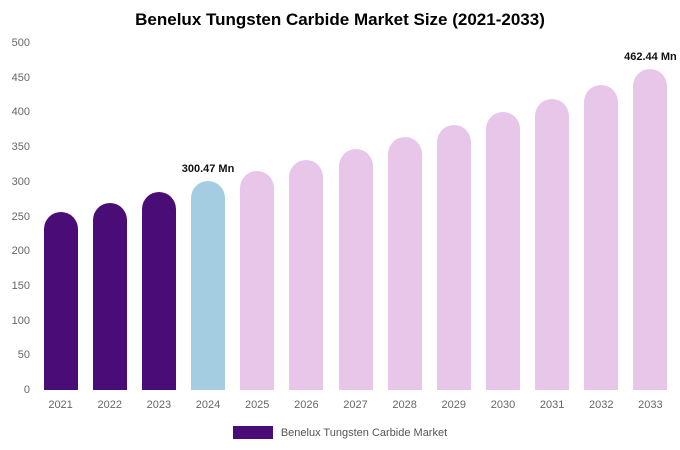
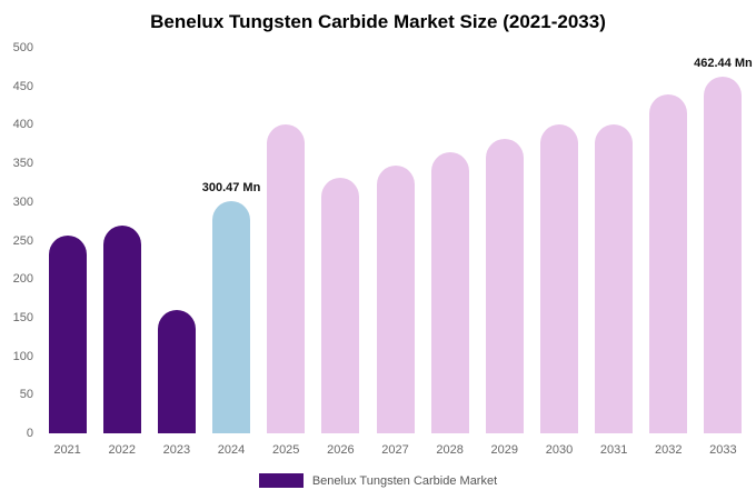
2023: 280 -> 160
2025: 320 -> 400
2031: 420 -> 400
